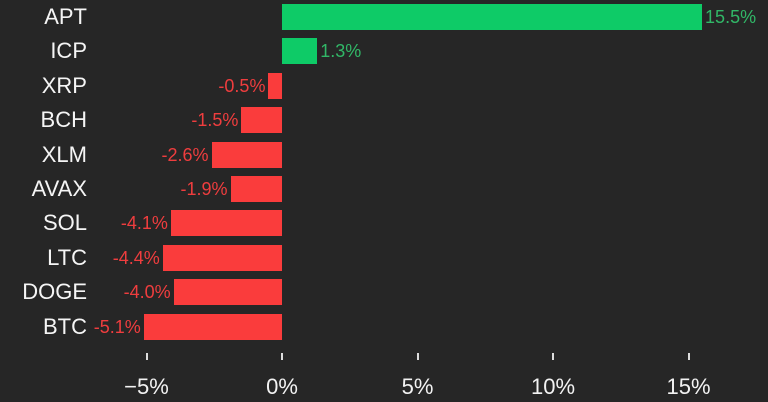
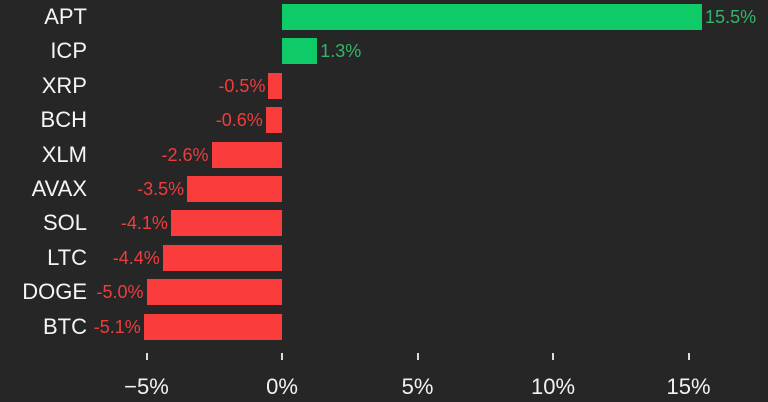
BCH: -1.5% -> -0.6%
AVAX: -1.9% -> -3.5%
DOGE: -4.0% -> -5.0%
